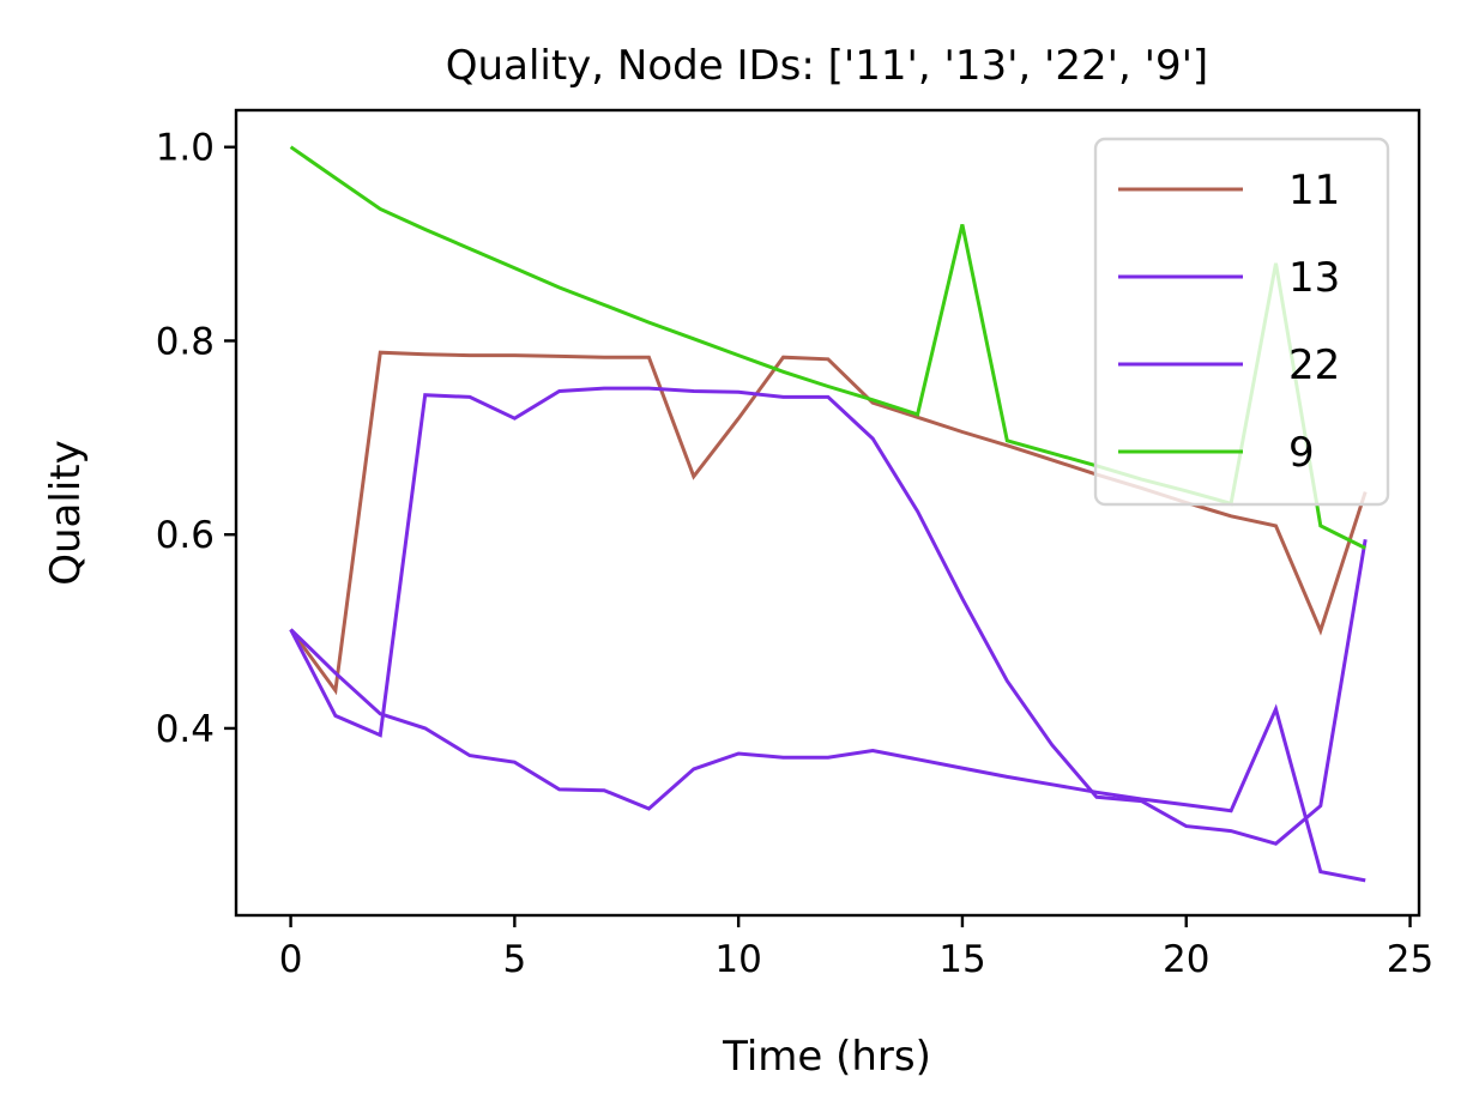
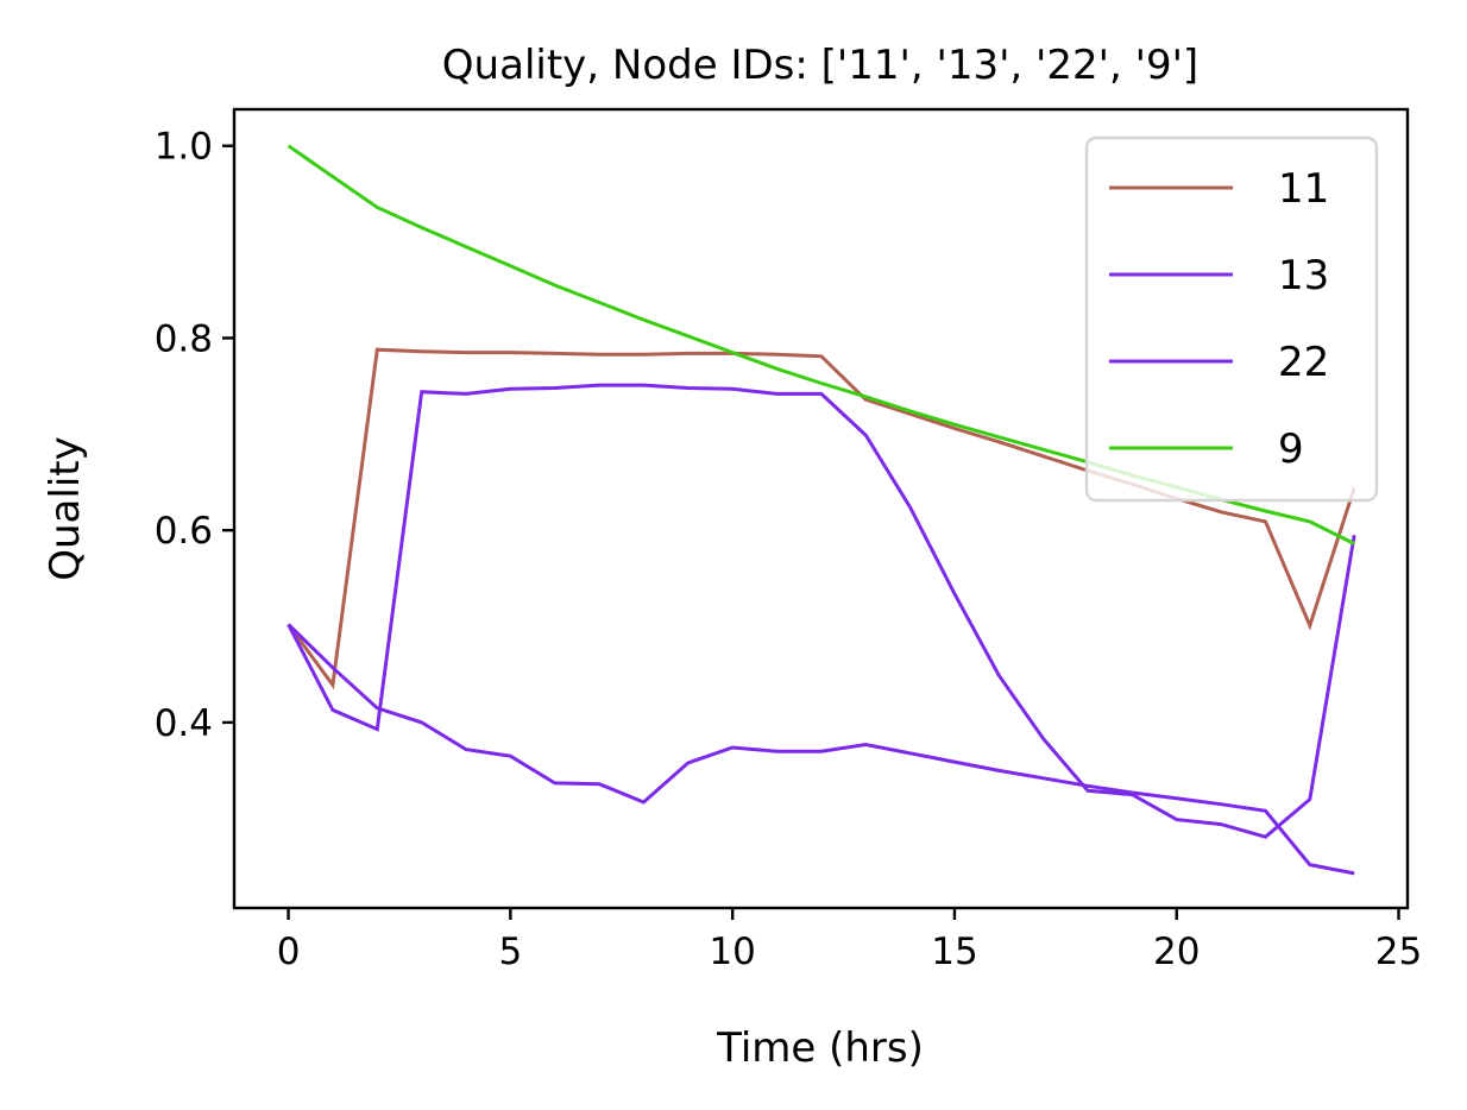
13/5: 0.72 -> 0.75
11/9: 0.66 -> 0.78
11/10: 0.72 -> 0.78
9/15: 0.92 -> 0.71
22/22: 0.42 -> 0.31
9/22: 0.88 -> 0.62
